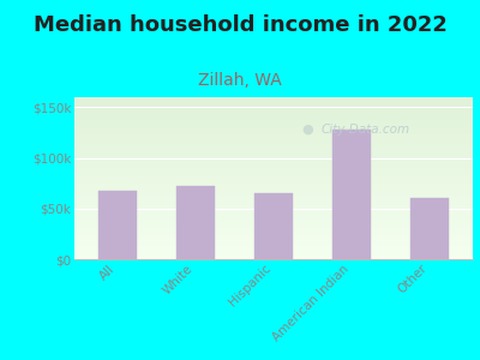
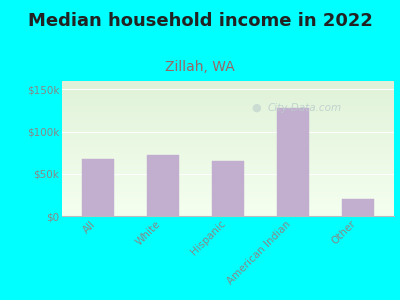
Other: $60k -> $20k
